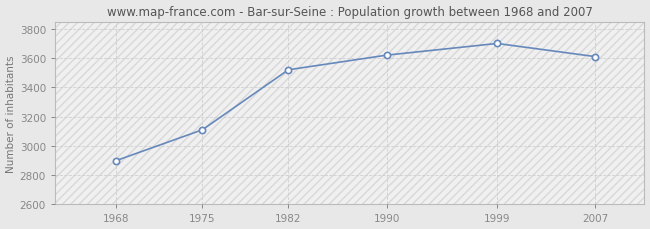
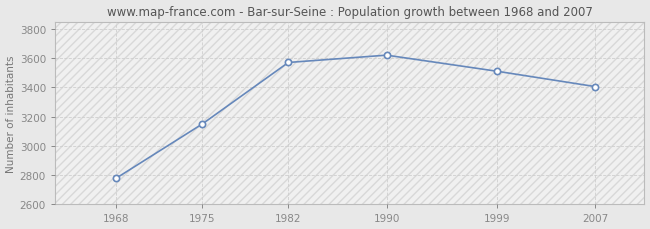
1968: 2900 -> 2780
1975: 3110 -> 3150
1982: 3520 -> 3570
1999: 3700 -> 3510
2007: 3610 -> 3400
